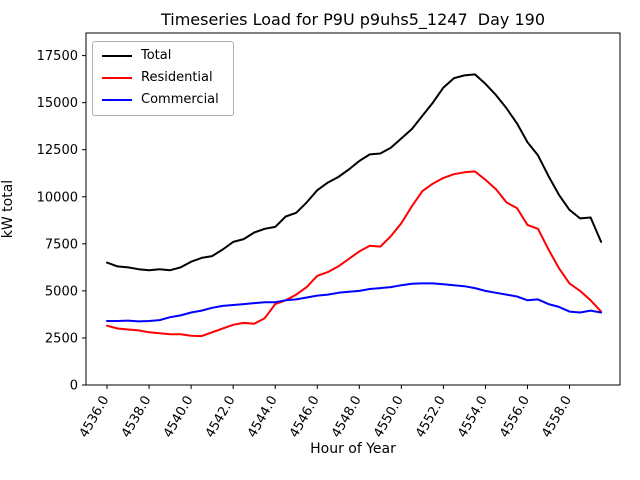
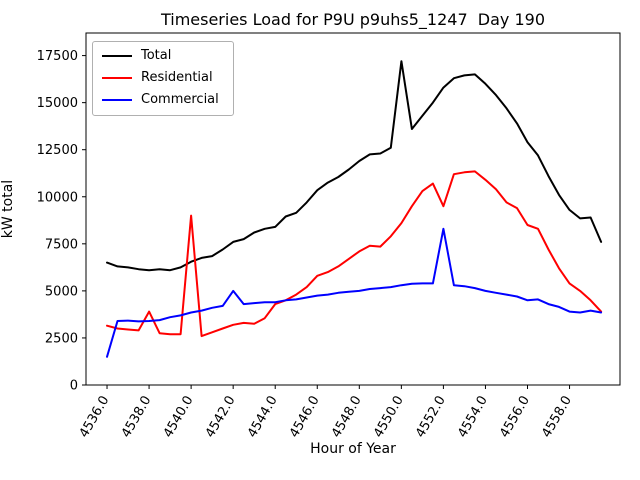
Commercial/4536.0: 3400 -> 1500
Residential/4538.0: 2800 -> 3900
Residential/4540.0: 2600 -> 9000
Commercial/4542.0: 4200 -> 5000
Total/4550.0: 13100 -> 17200
Residential/4552.0: 11000 -> 9500
Commercial/4552.0: 5400 -> 8300
